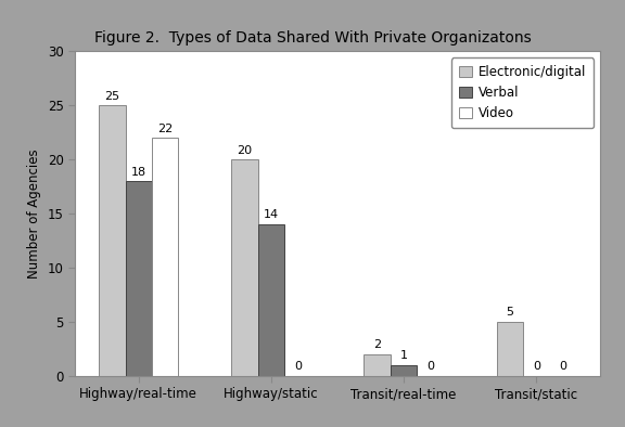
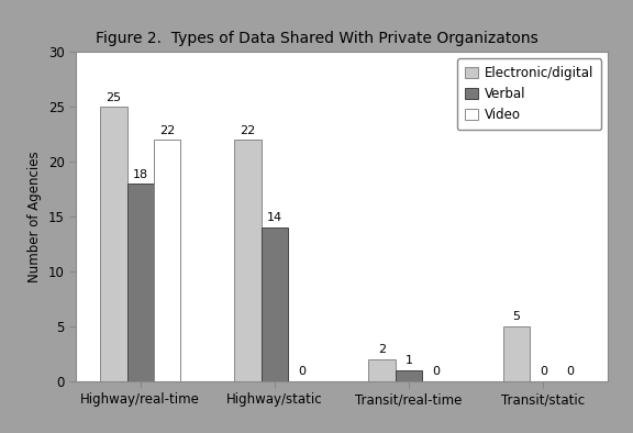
Electronic/digital/Highway/static: 20 -> 22
